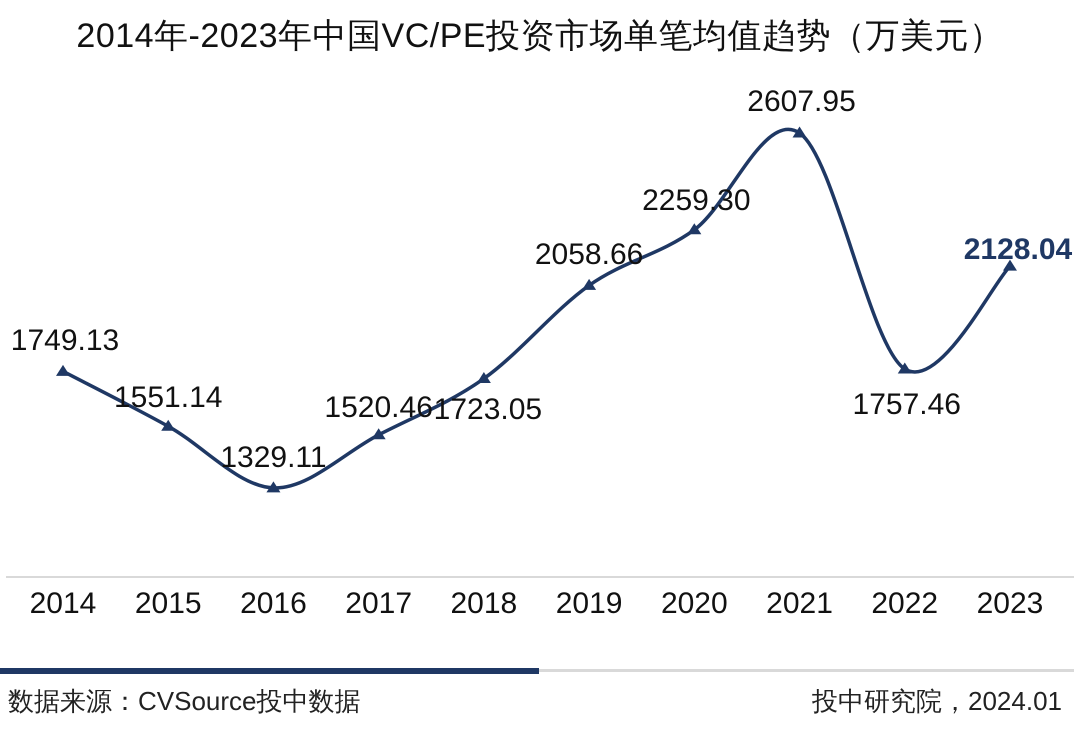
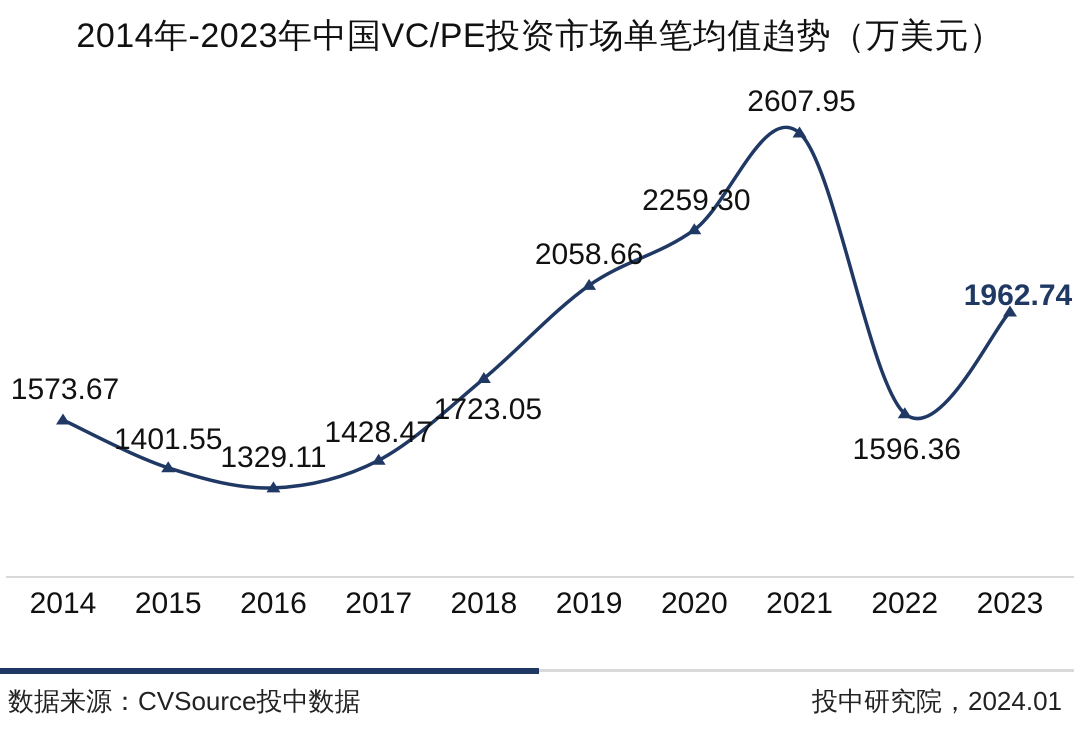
2014: 1749.13 -> 1573.67
2015: 1551.14 -> 1401.55
2017: 1520.46 -> 1428.47
2022: 1757.46 -> 1596.36
2023: 2128.04 -> 1962.74
